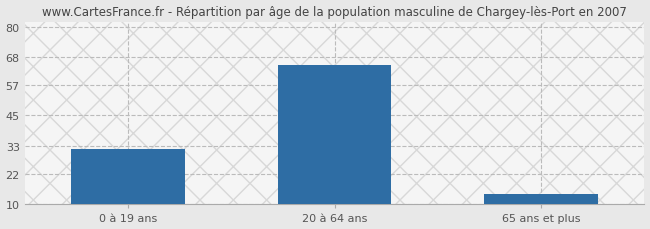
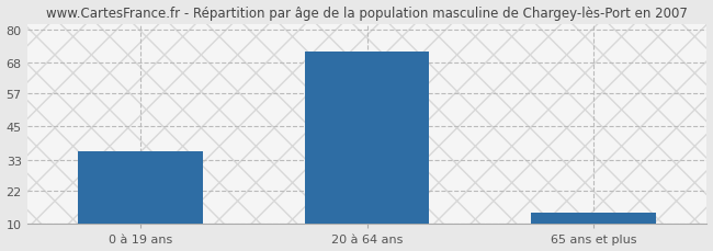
0 à 19 ans: 32 -> 36
20 à 64 ans: 65 -> 72
